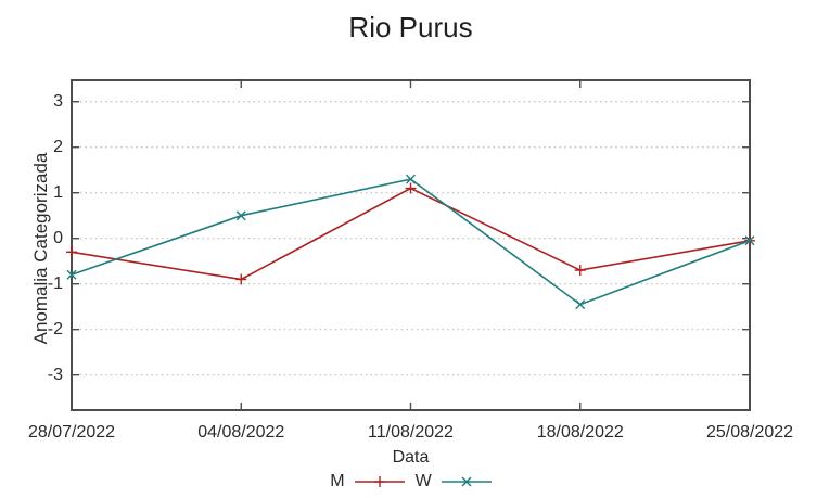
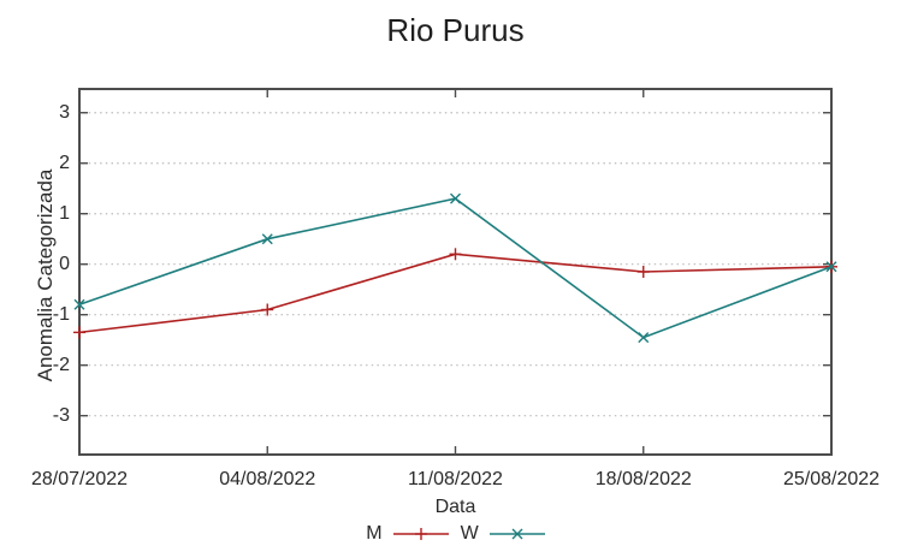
M/28/07/2022: -0.3 -> -1.4
M/11/08/2022: 1.1 -> 0.2
M/18/08/2022: -0.7 -> -0.1
